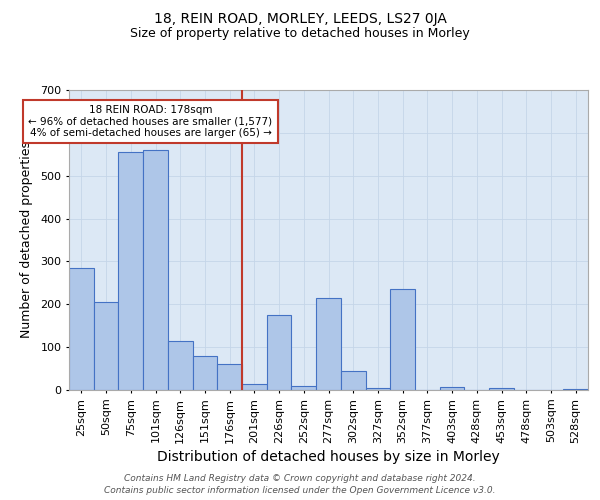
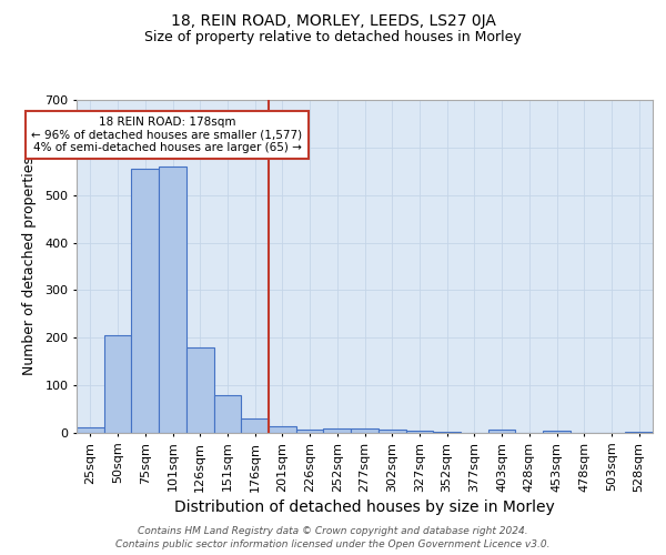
25sqm: 285 -> 12
126sqm: 115 -> 180
176sqm: 60 -> 30
226sqm: 175 -> 7
277sqm: 215 -> 10
302sqm: 45 -> 8
352sqm: 235 -> 2
